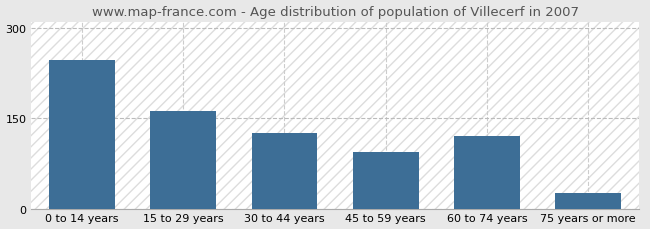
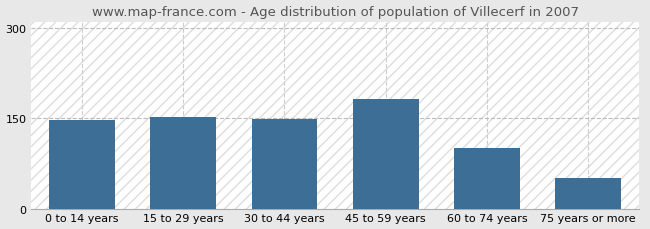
0 to 14 years: 246 -> 147
15 to 29 years: 162 -> 152
30 to 44 years: 126 -> 149
45 to 59 years: 94 -> 181
60 to 74 years: 120 -> 100
75 years or more: 26 -> 50
